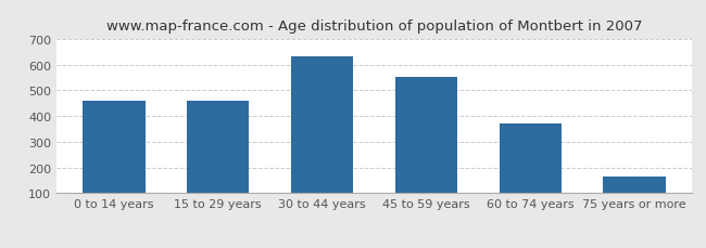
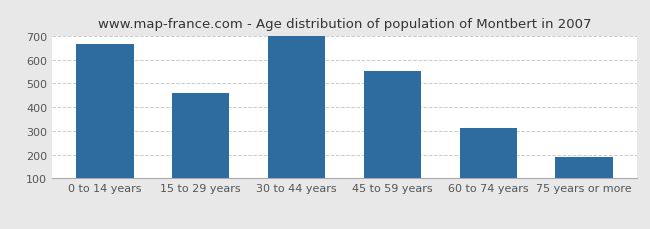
0 to 14 years: 460 -> 665
30 to 44 years: 630 -> 698
60 to 74 years: 370 -> 313
75 years or more: 165 -> 190
